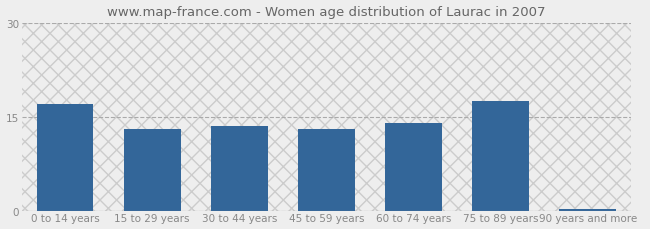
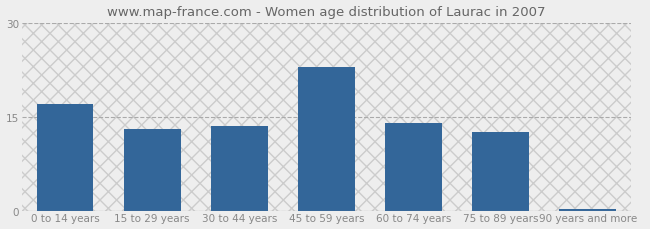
45 to 59 years: 13.0 -> 23.0
75 to 89 years: 17.6 -> 12.5
